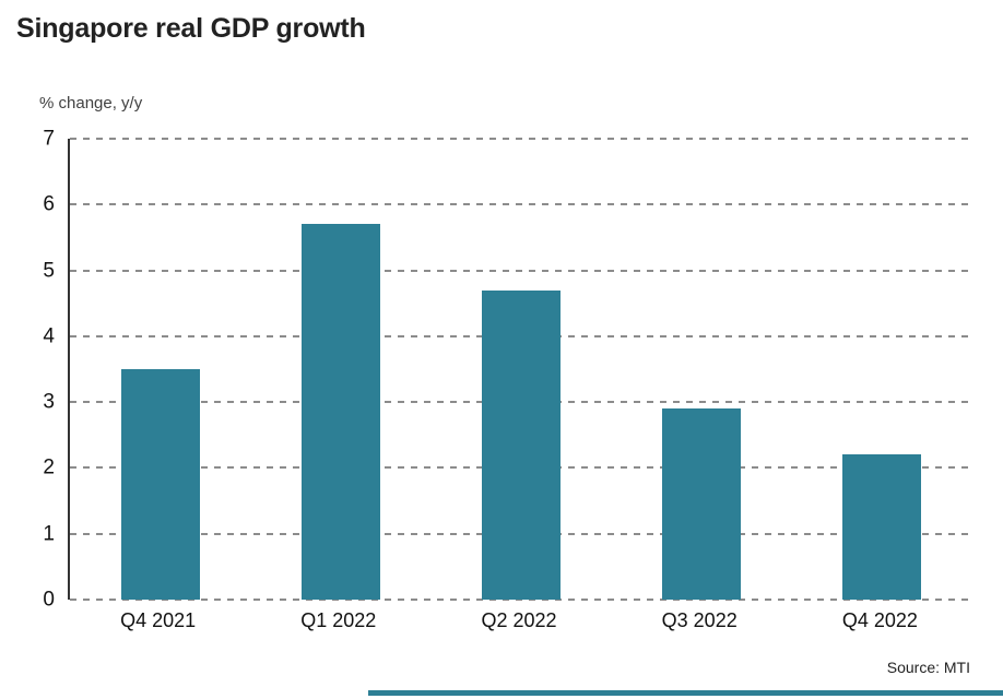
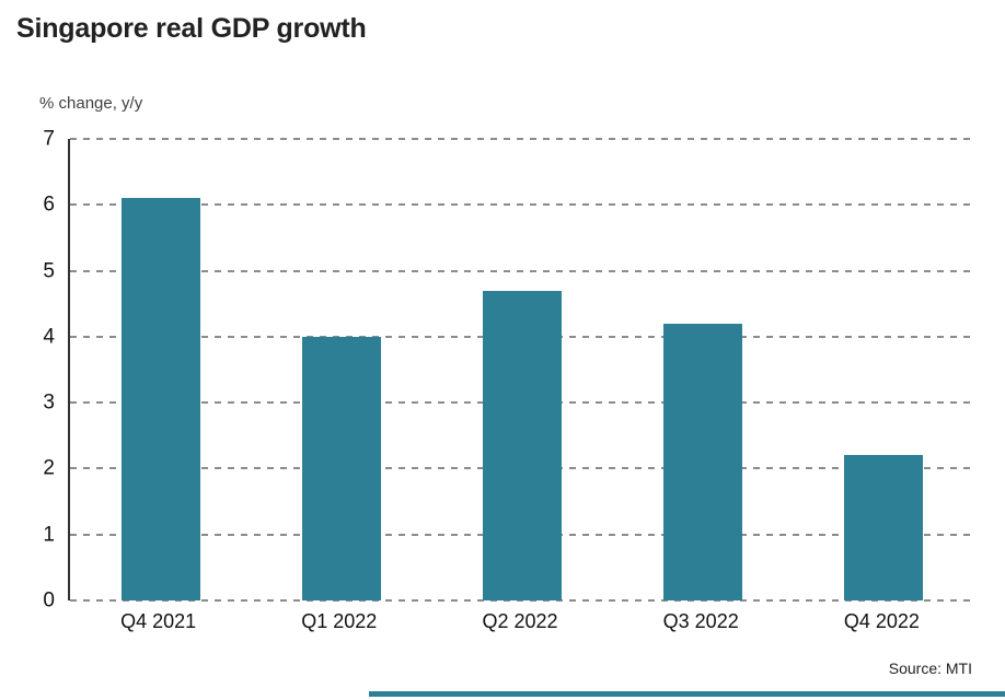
Q4 2021: 3.5 -> 6.1
Q1 2022: 5.7 -> 4.0
Q3 2022: 2.9 -> 4.2
